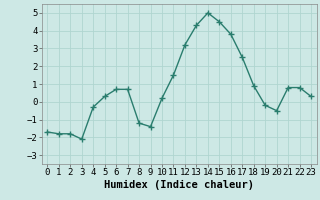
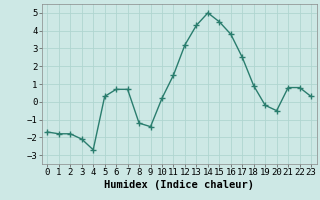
4: -0.3 -> -2.7
